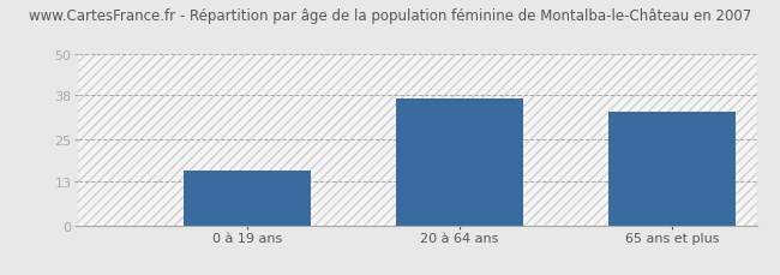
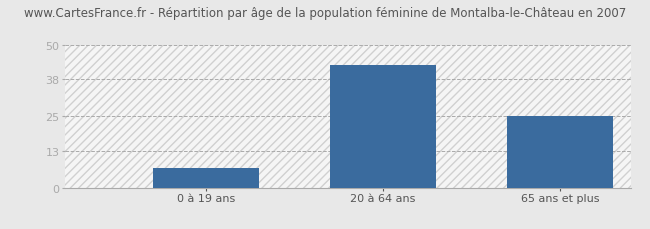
0 à 19 ans: 16 -> 7
20 à 64 ans: 37 -> 43
65 ans et plus: 33 -> 25
